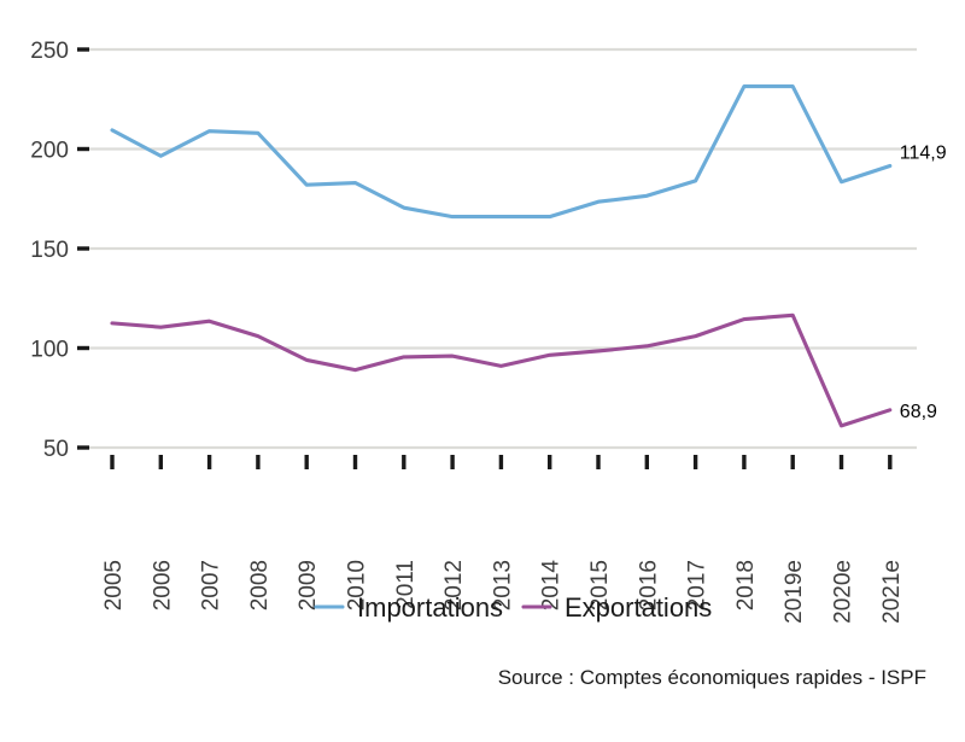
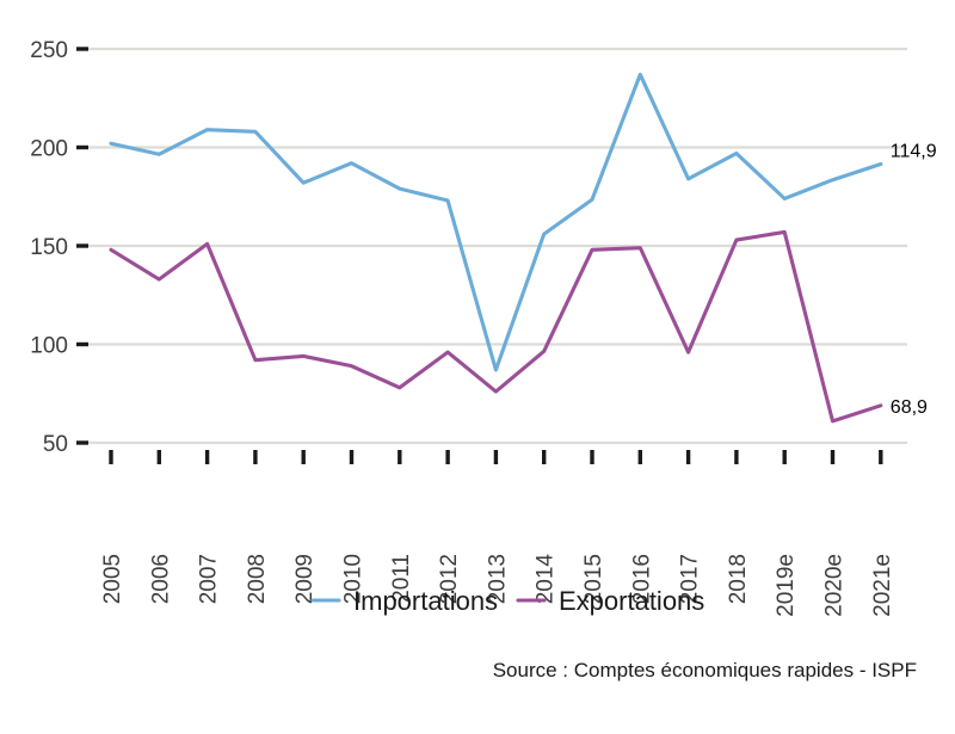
Importations/2005: 210 -> 202
Exportations/2005: 112 -> 148
Exportations/2006: 110 -> 133
Exportations/2007: 114 -> 151
Exportations/2008: 106 -> 92
Importations/2010: 183 -> 192
Importations/2011: 170 -> 179
Exportations/2011: 96 -> 78
Importations/2012: 166 -> 173
Importations/2013: 166 -> 87
Exportations/2013: 91 -> 76
Importations/2014: 166 -> 156
Exportations/2015: 98 -> 148
Importations/2016: 176 -> 237
Exportations/2016: 101 -> 149
Exportations/2017: 106 -> 96
Importations/2018: 232 -> 197
Exportations/2018: 114 -> 153
Importations/2019e: 232 -> 174
Exportations/2019e: 116 -> 157
